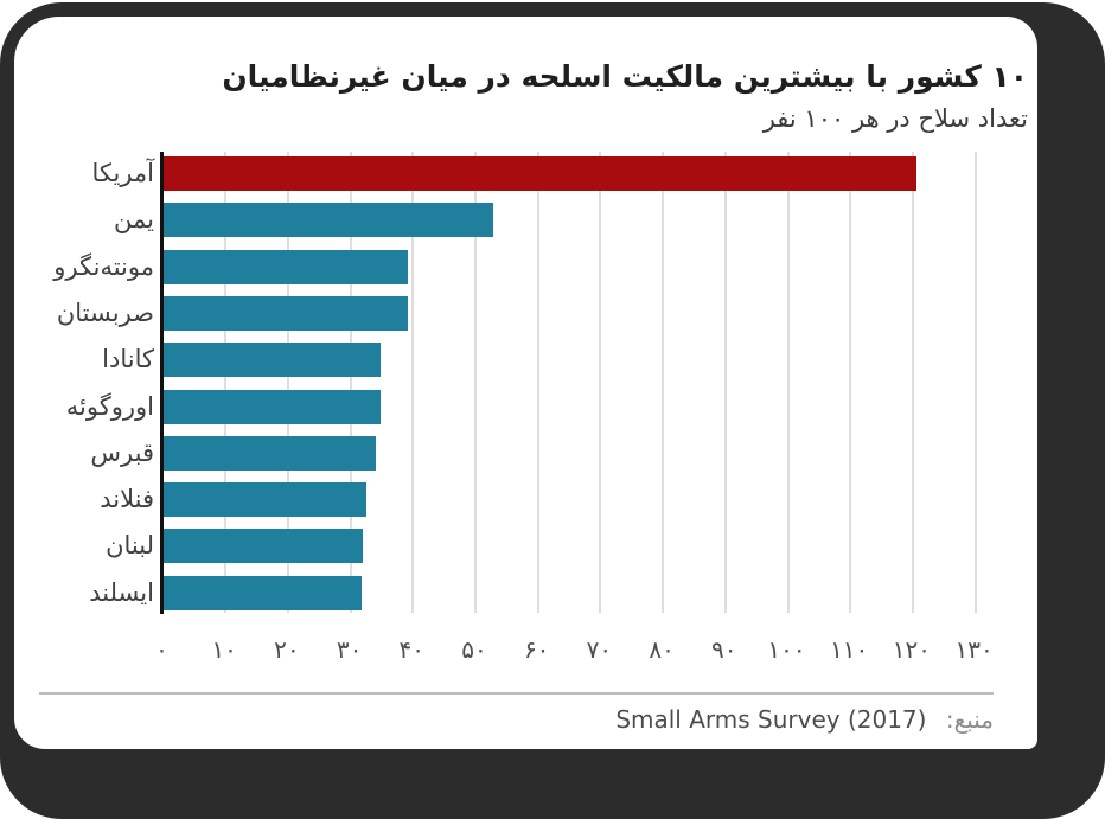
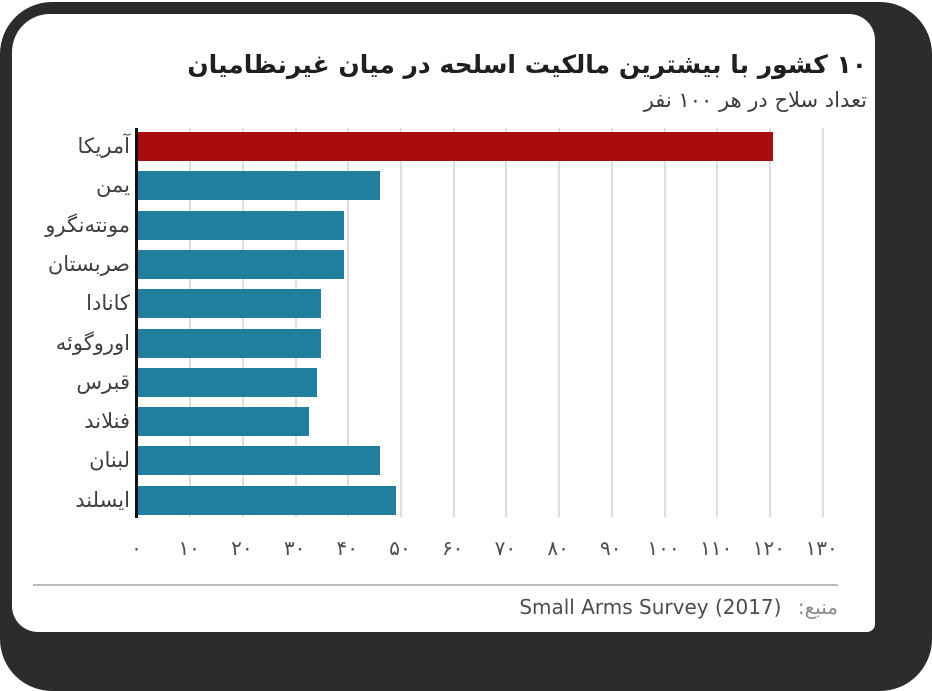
یمن: 53 -> 46
لبنان: 32 -> 46
ایسلند: 32 -> 49
